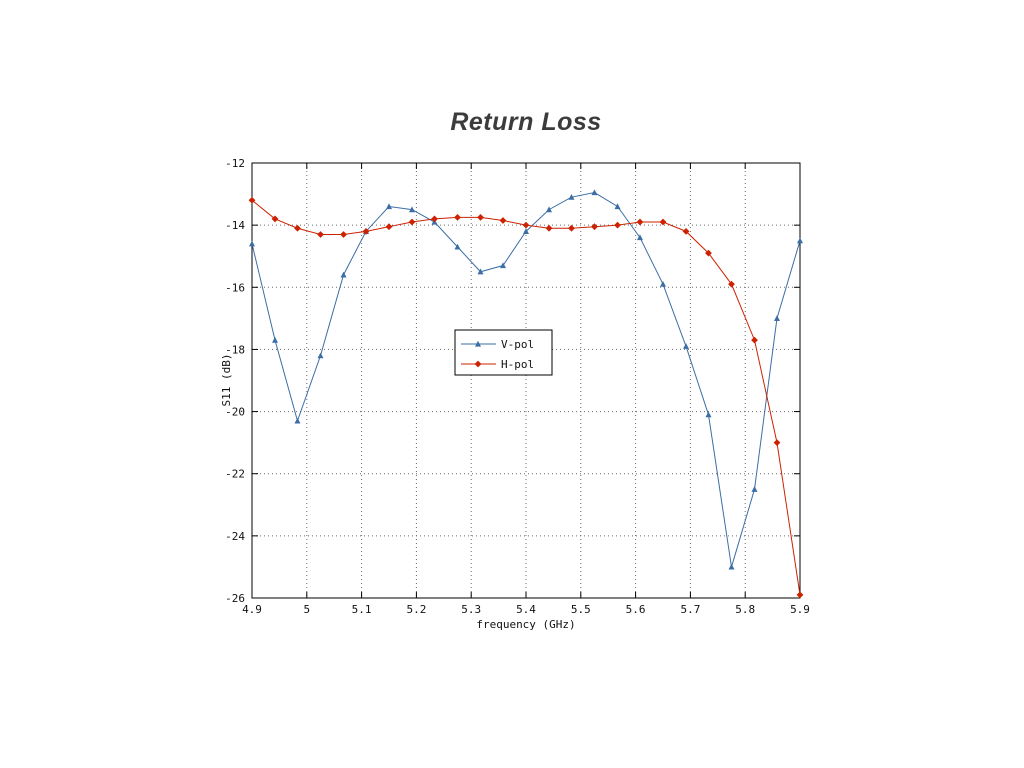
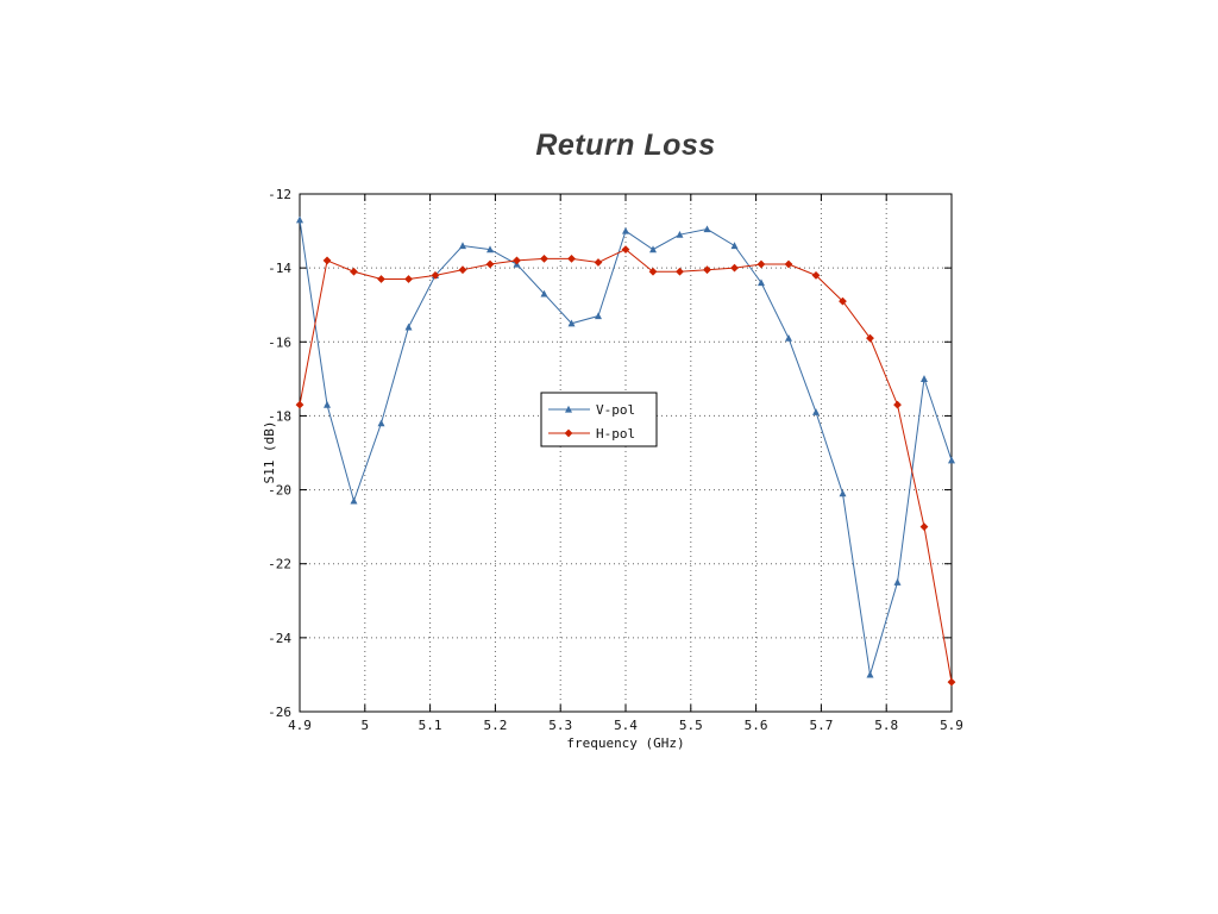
V-pol/4.9: -14,6 -> -12,7
H-pol/4.9: -13,2 -> -17,7
V-pol/5.4: -14,2 -> -13,0
H-pol/5.4: -14,0 -> -13,5
V-pol/5.9: -14,5 -> -19,2
H-pol/5.9: -25,9 -> -25,2
